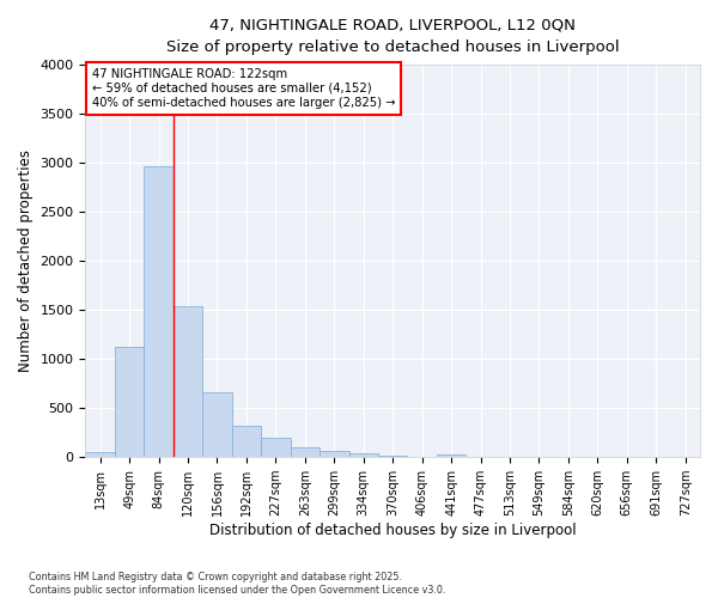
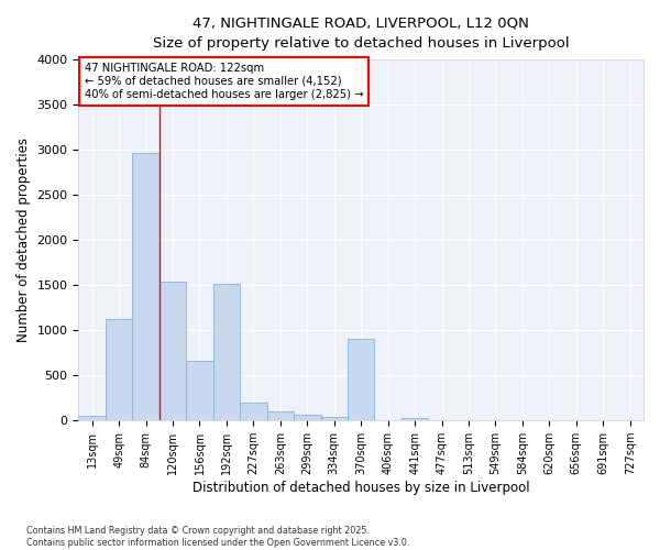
192sqm: 320 -> 1520
370sqm: 20 -> 900
